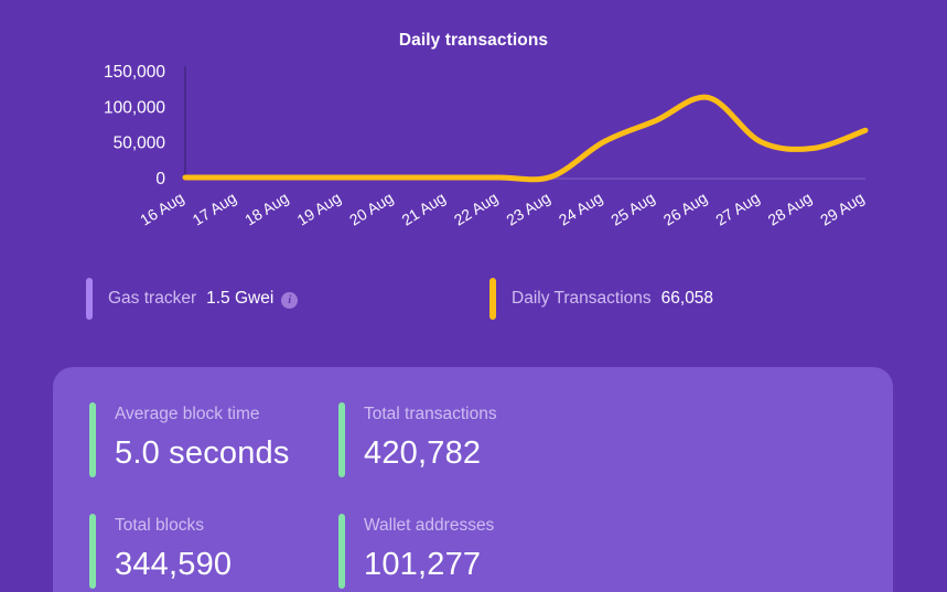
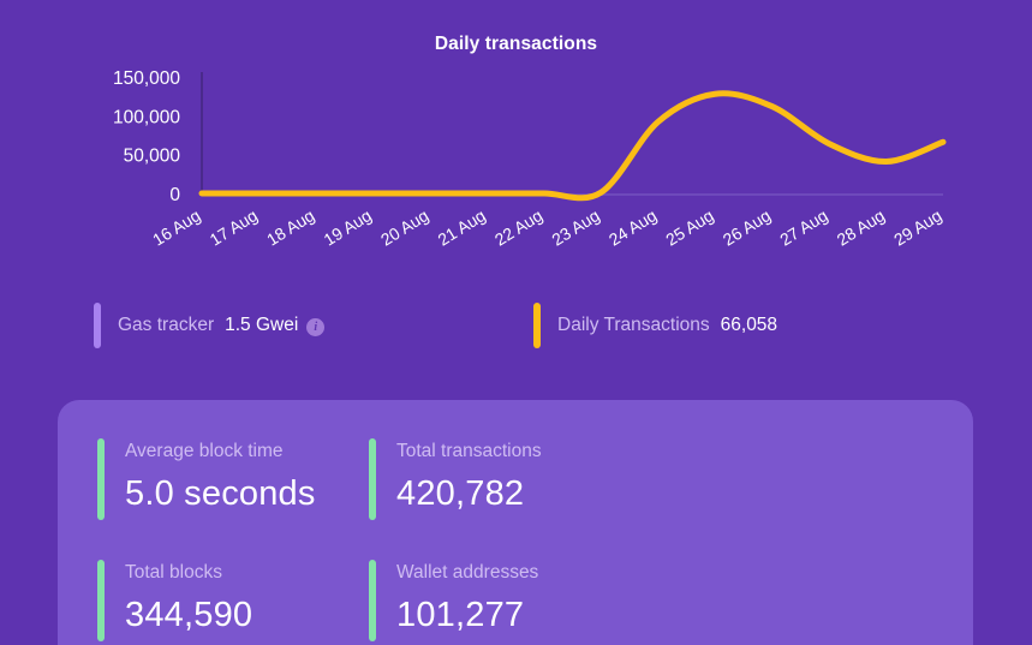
24 Aug: 50000 -> 90000
25 Aug: 80000 -> 130000
27 Aug: 50000 -> 60000
